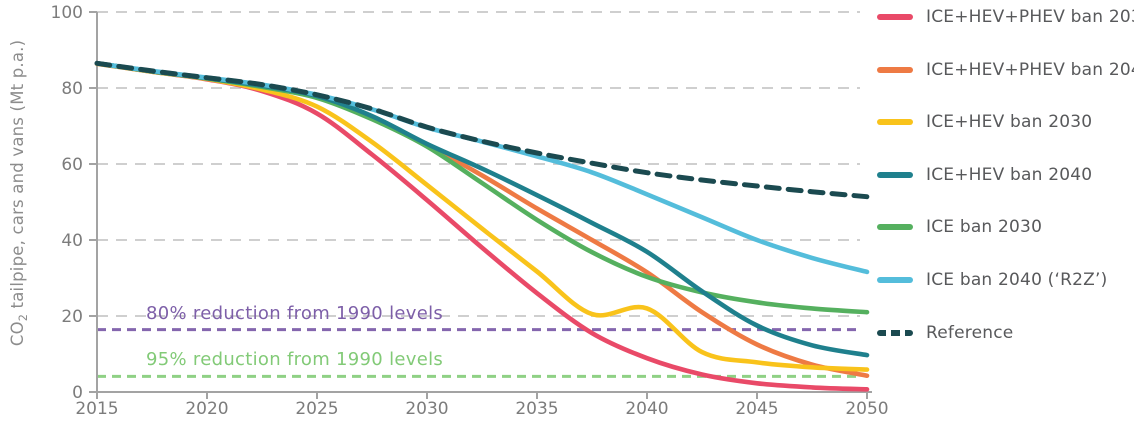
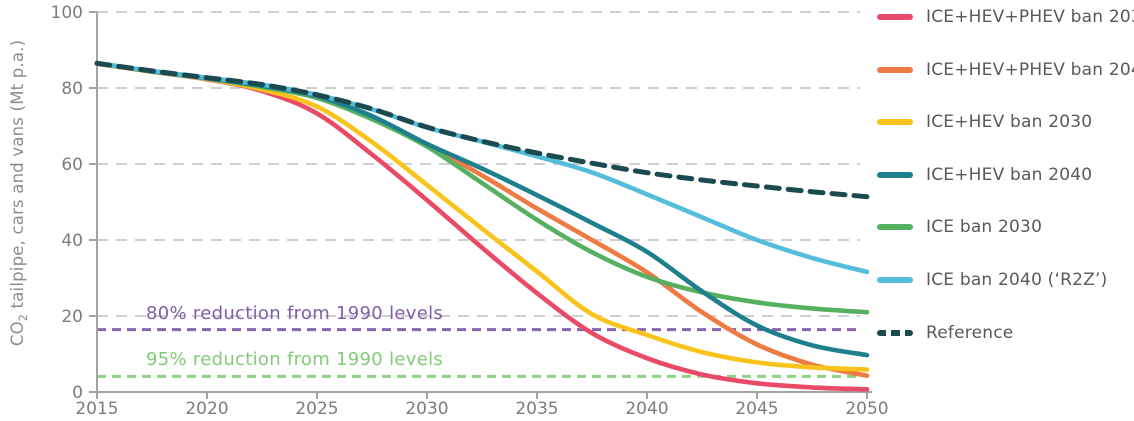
ICE+HEV ban 2030/2040: 22 -> 15
